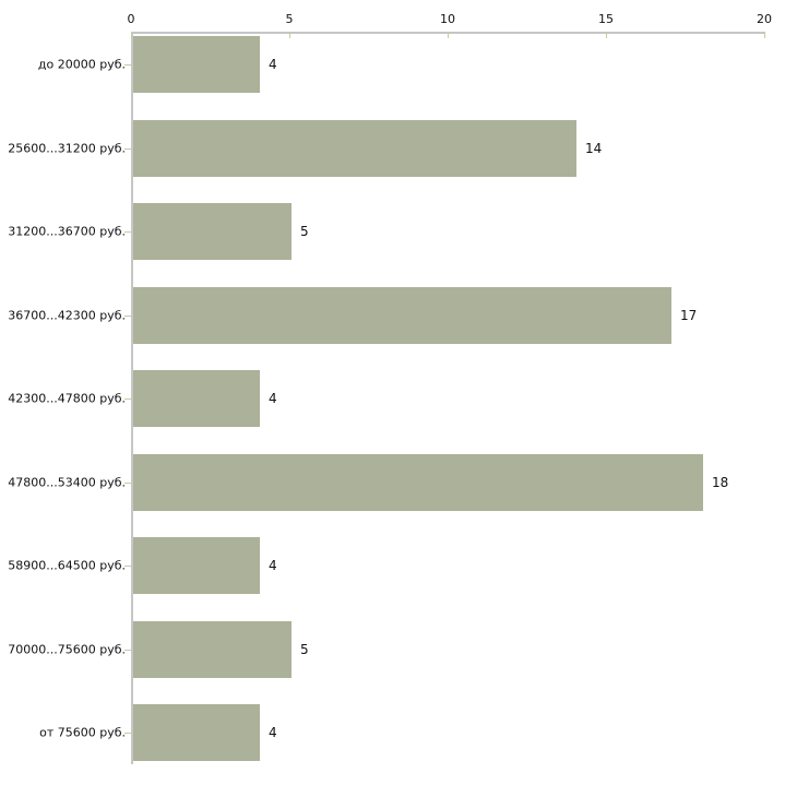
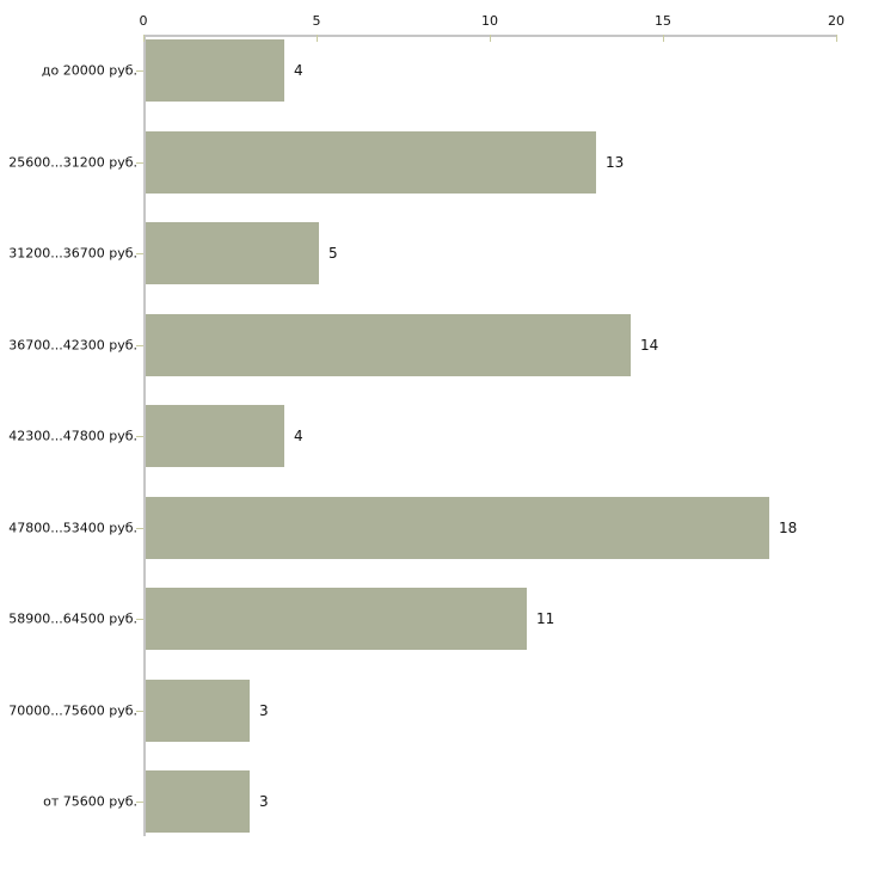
25600...31200 руб.: 14 -> 13
36700...42300 руб.: 17 -> 14
58900...64500 руб.: 4 -> 11
70000...75600 руб.: 5 -> 3
от 75600 руб.: 4 -> 3
